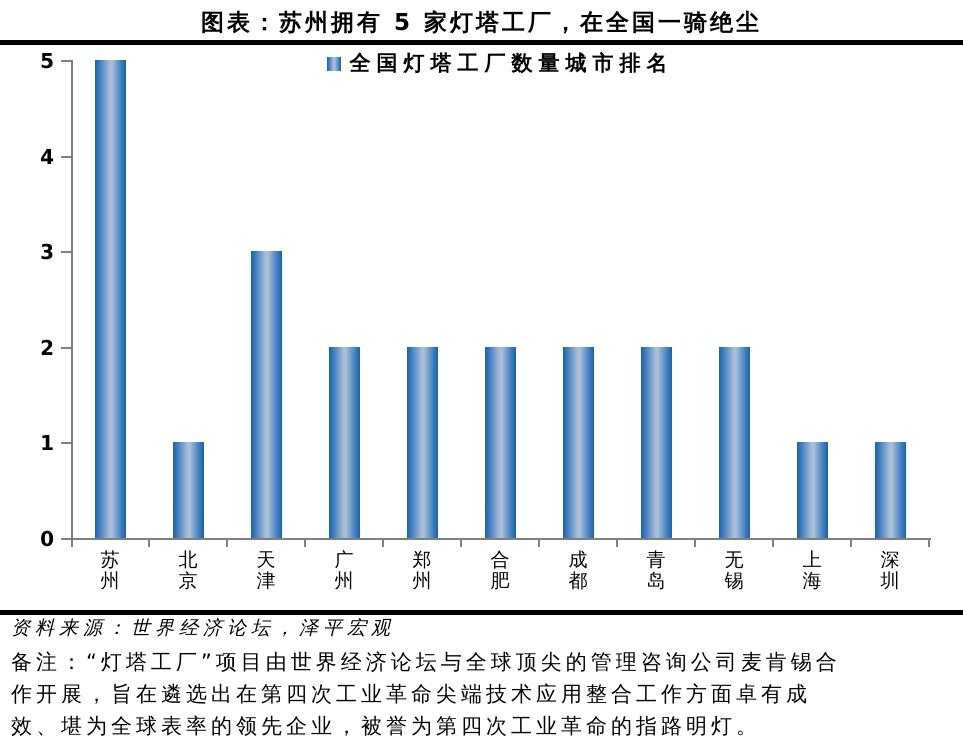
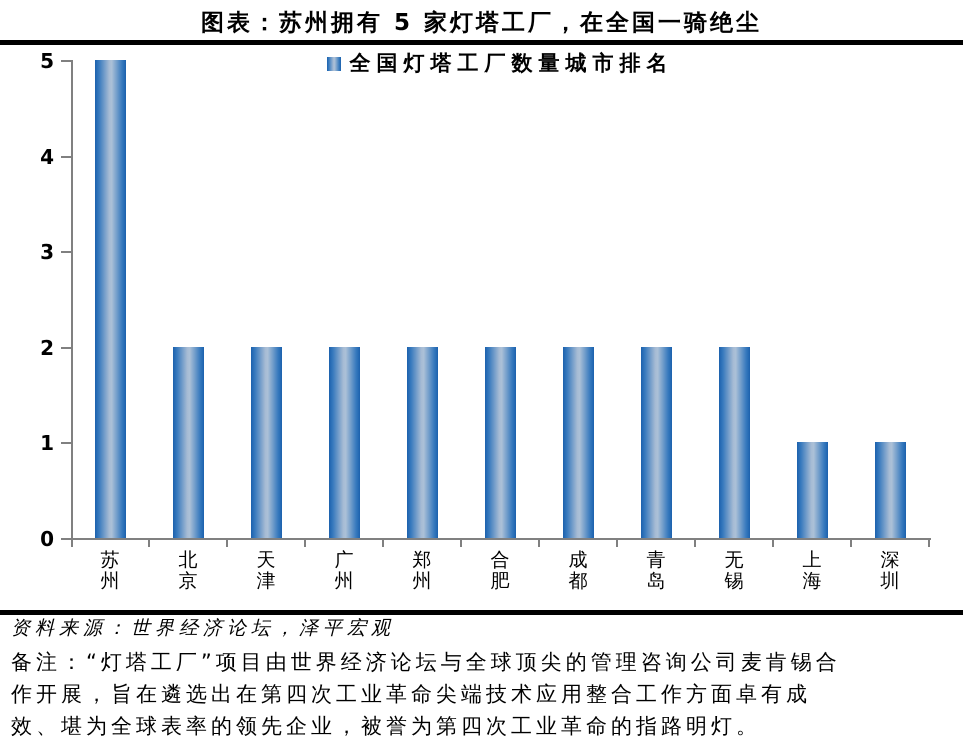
北京: 1 -> 2
天津: 3 -> 2
